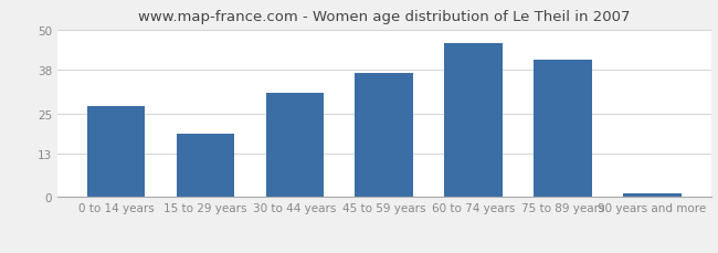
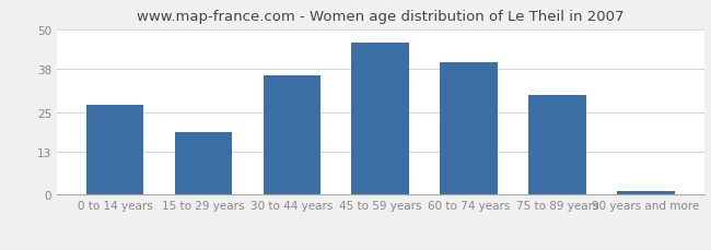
30 to 44 years: 31 -> 36
45 to 59 years: 37 -> 46
60 to 74 years: 46 -> 40
75 to 89 years: 41 -> 30
